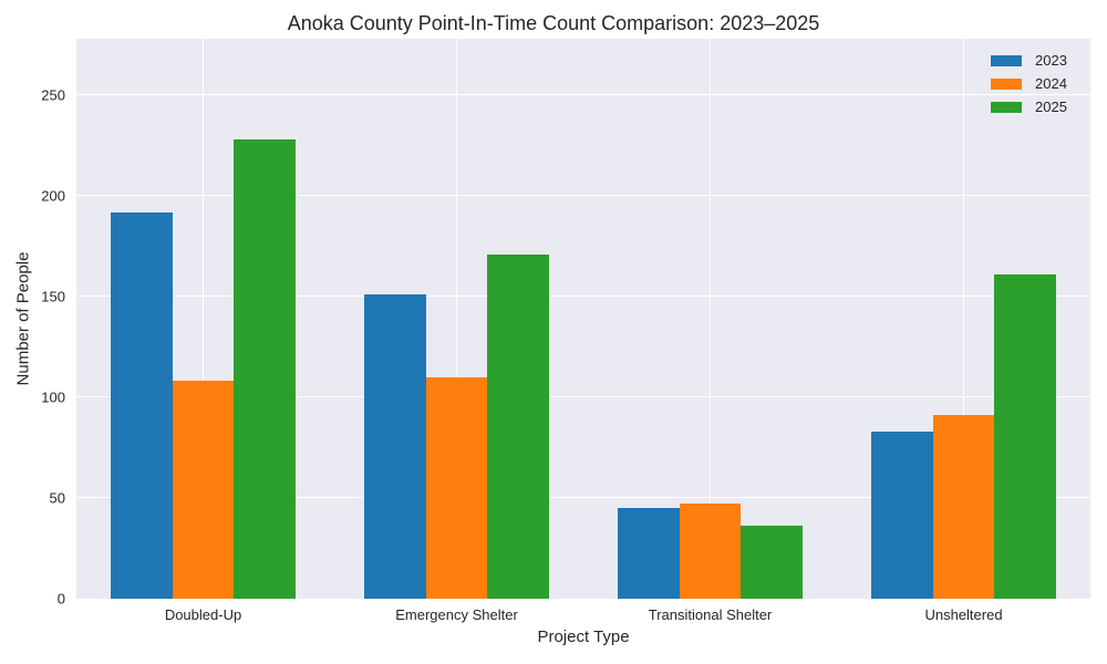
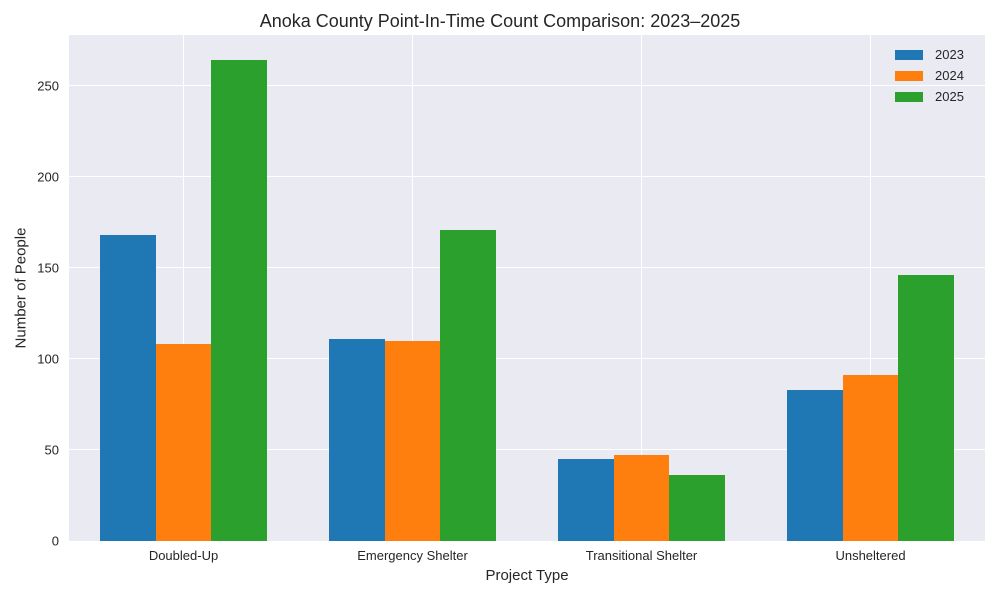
2023/Doubled-Up: 192 -> 168
2025/Doubled-Up: 228 -> 264
2023/Emergency Shelter: 151 -> 111
2025/Unsheltered: 161 -> 146
